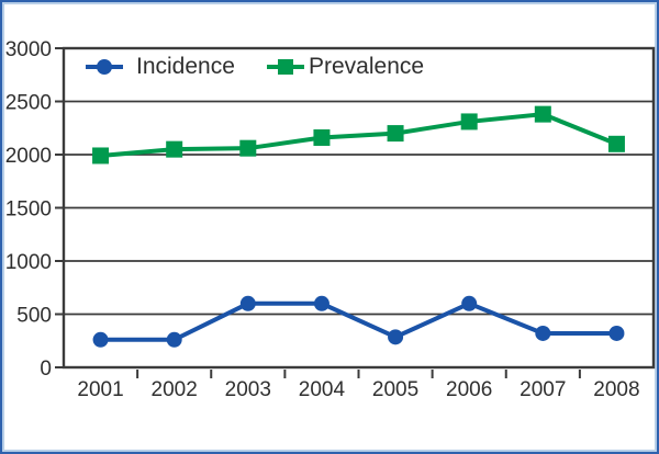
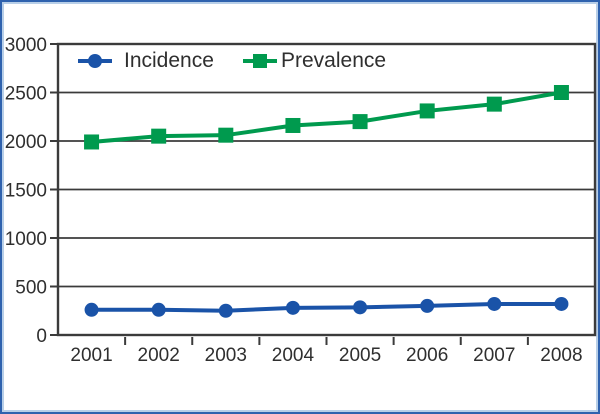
Incidence/2003: 600 -> 200
Incidence/2004: 600 -> 300
Incidence/2006: 600 -> 300
Prevalence/2008: 2100 -> 2500
